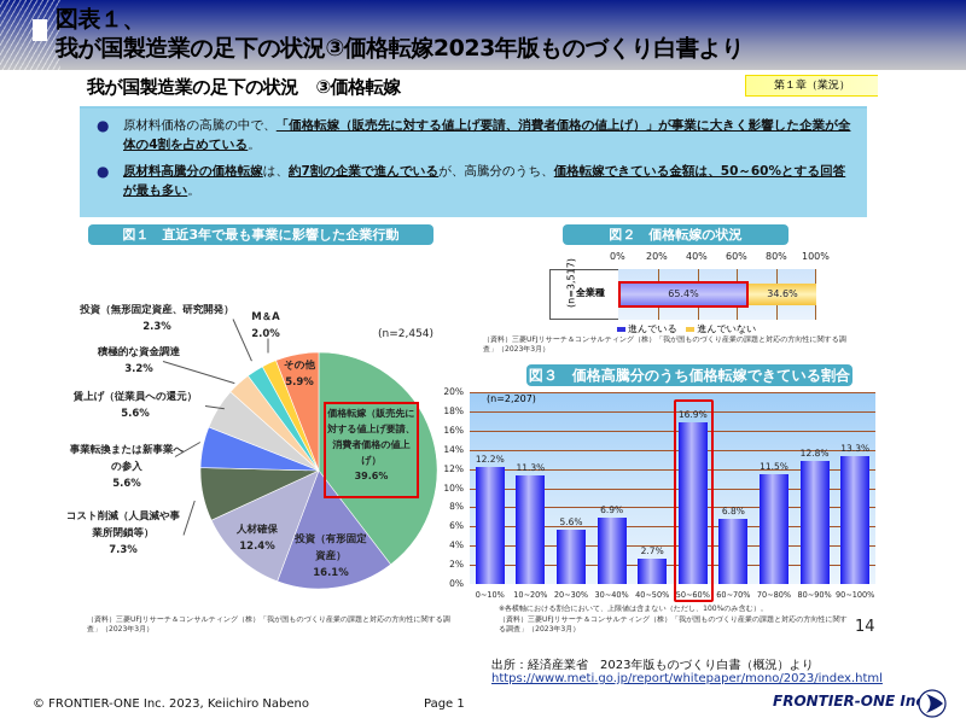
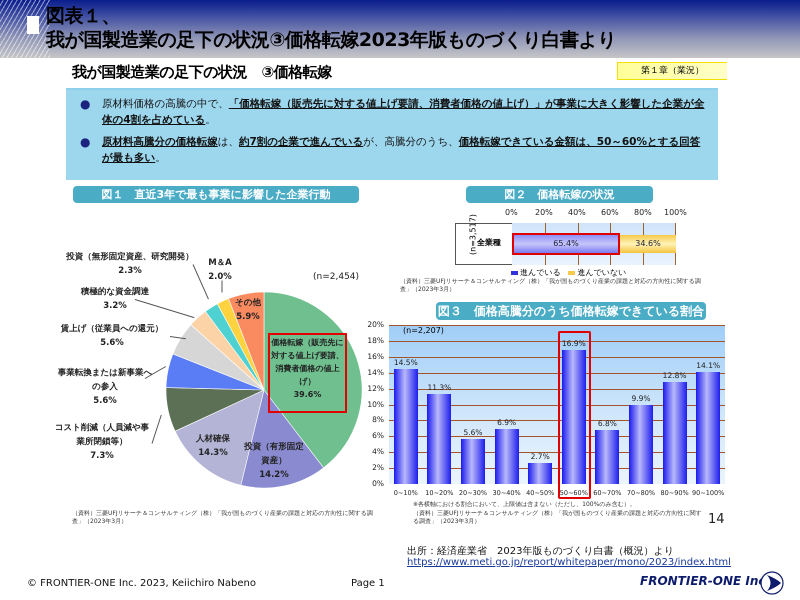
図１ 直近3年で最も事業に影響した企業行動/投資（有形固定資産）: 16.1% -> 14.2%
図１ 直近3年で最も事業に影響した企業行動/人材確保: 12.4% -> 14.3%
図３ 価格高騰分のうち価格転嫁できている割合/0~10%: 12.2% -> 14.5%
図３ 価格高騰分のうち価格転嫁できている割合/70~80%: 11.5% -> 9.9%
図３ 価格高騰分のうち価格転嫁できている割合/90~100%: 13.3% -> 14.1%
